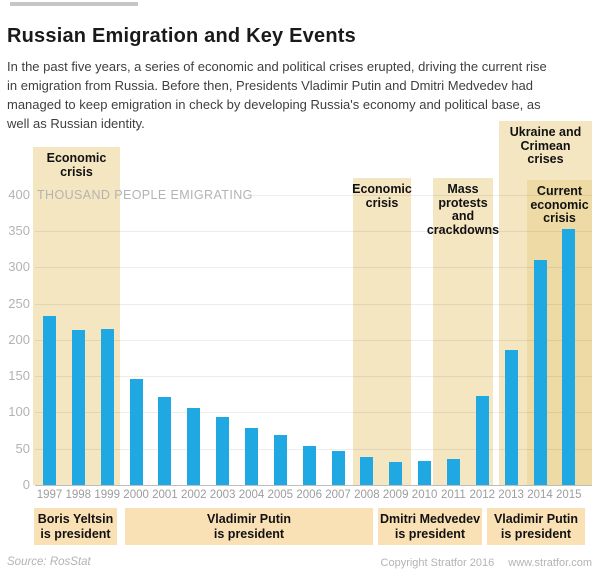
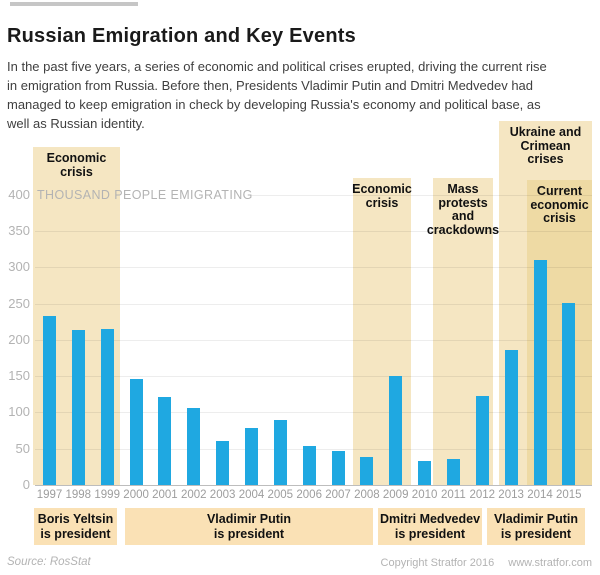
2003: 90 -> 60
2005: 70 -> 90
2009: 30 -> 150
2015: 350 -> 250
